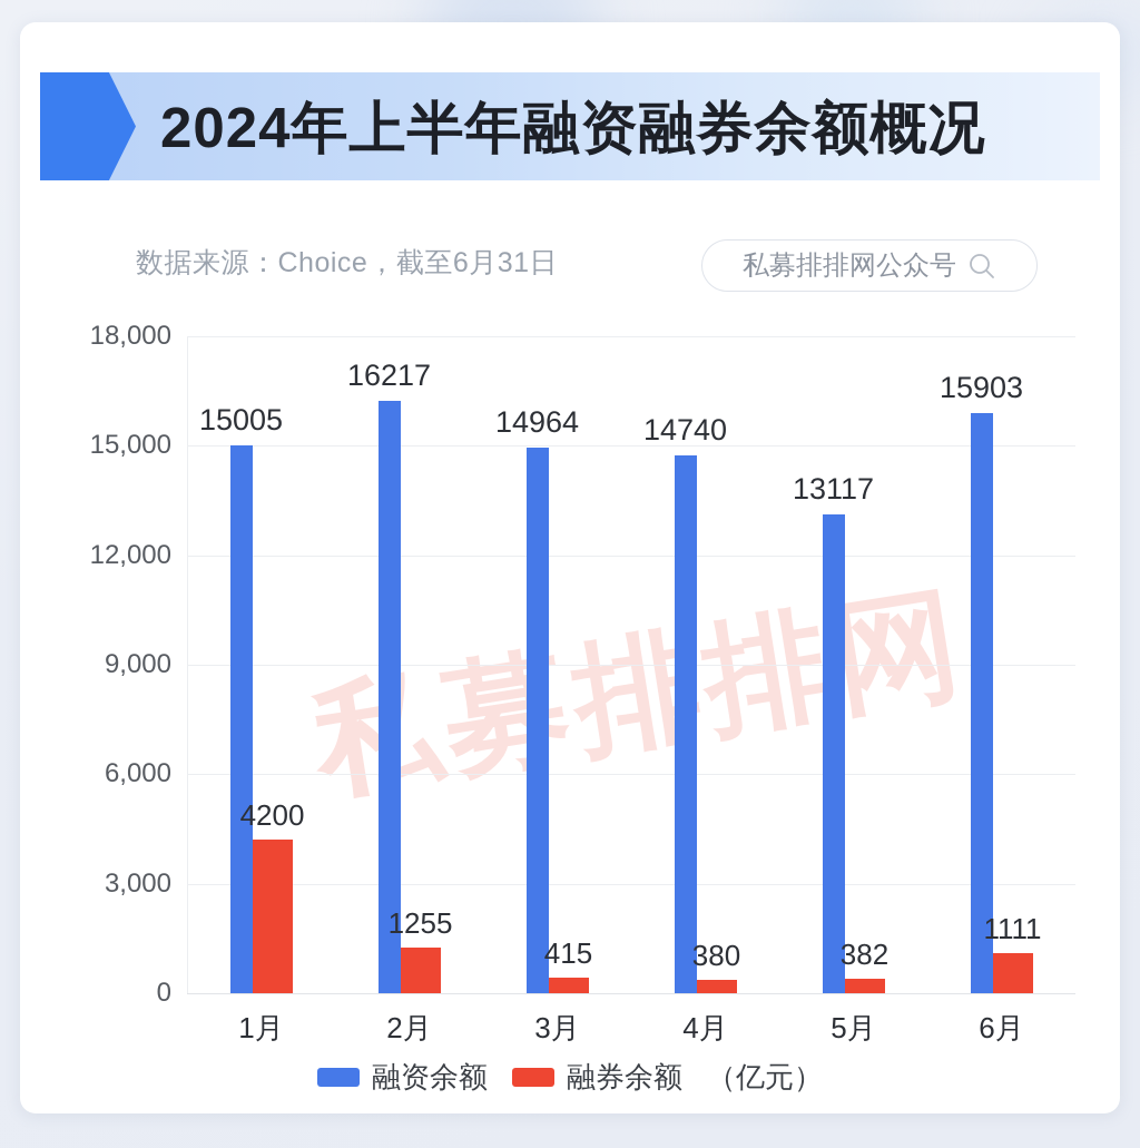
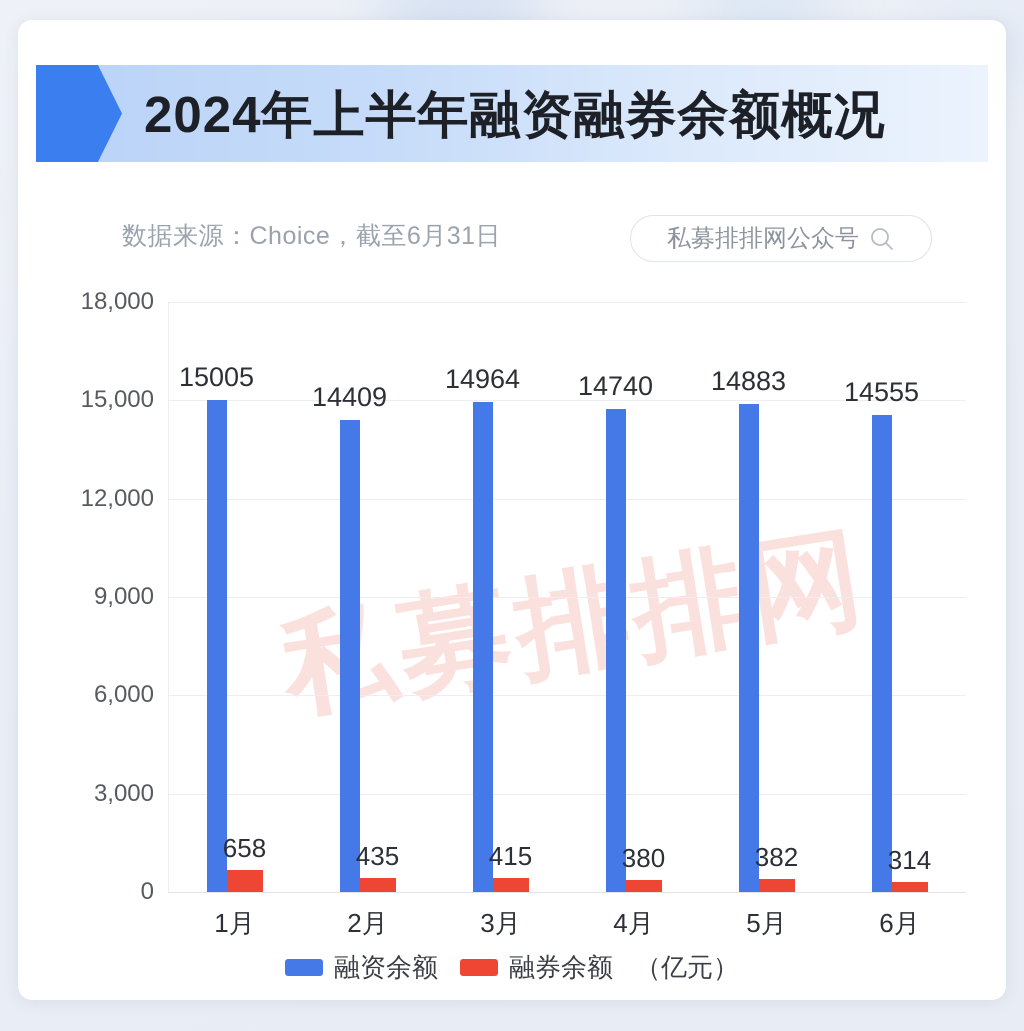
融券余额/1月: 4200 -> 658
融资余额/2月: 16217 -> 14409
融券余额/2月: 1255 -> 435
融资余额/5月: 13117 -> 14883
融资余额/6月: 15903 -> 14555
融券余额/6月: 1111 -> 314
